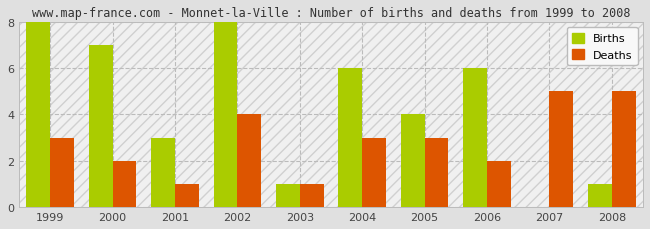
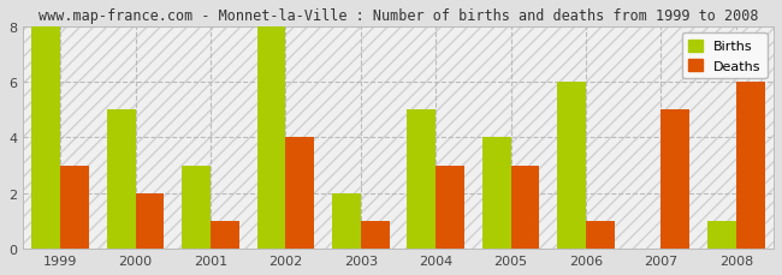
Births/2000: 7 -> 5
Births/2003: 1 -> 2
Births/2004: 6 -> 5
Deaths/2006: 2 -> 1
Deaths/2008: 5 -> 6
